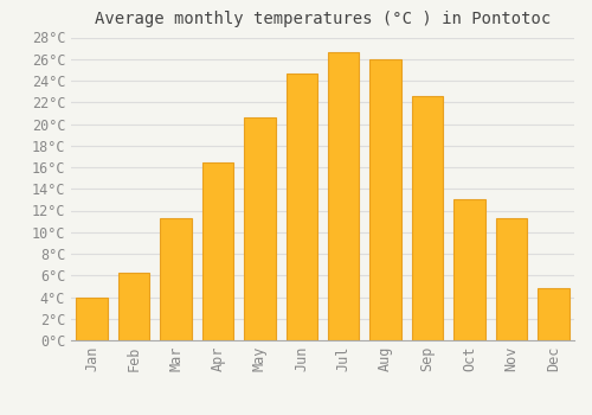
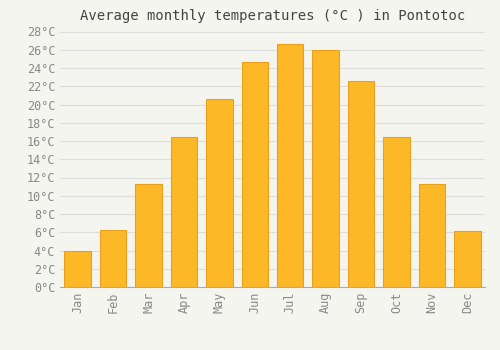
Oct: 13.0°C -> 16.4°C
Dec: 4.8°C -> 6.1°C
